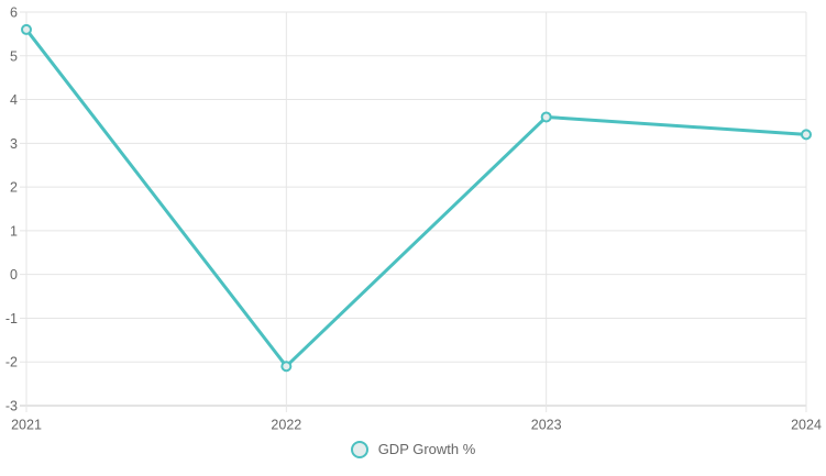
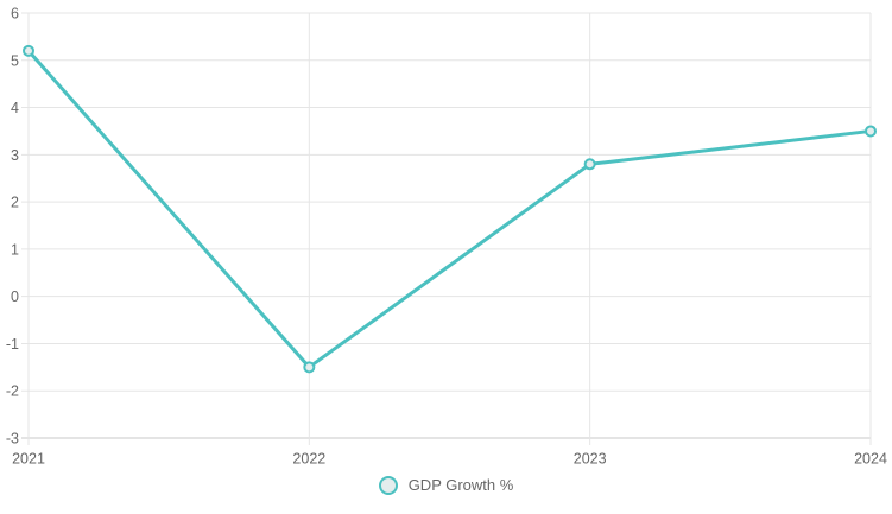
2021: 5.6 -> 5.2
2022: -2.1 -> -1.5
2023: 3.6 -> 2.8
2024: 3.2 -> 3.5
